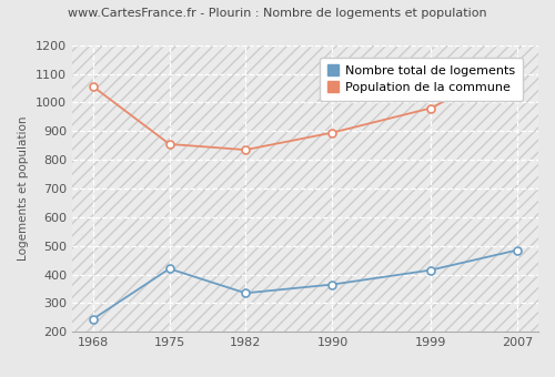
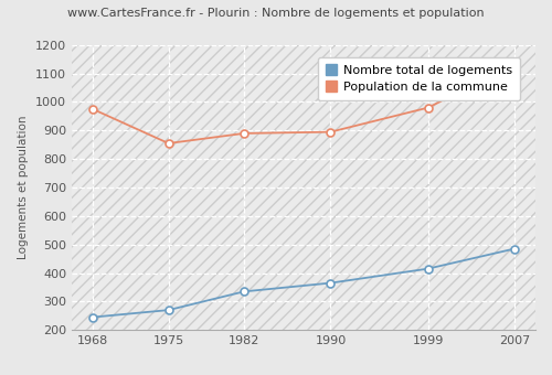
Population de la commune/1968: 1055 -> 975
Nombre total de logements/1975: 420 -> 270
Population de la commune/1982: 835 -> 890
